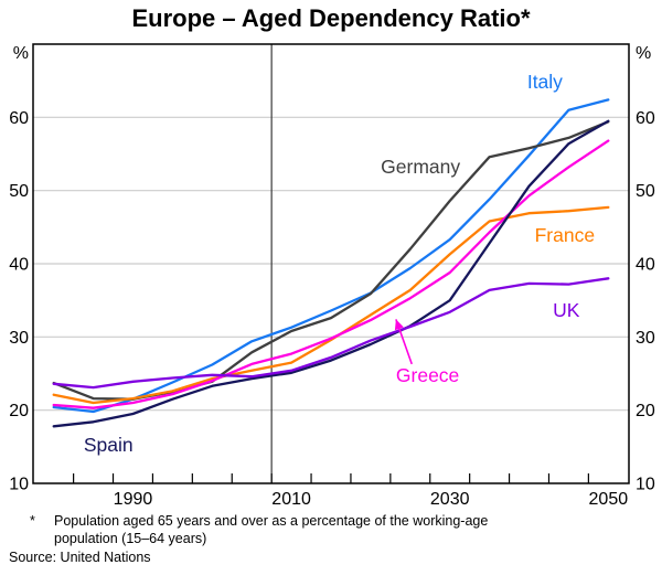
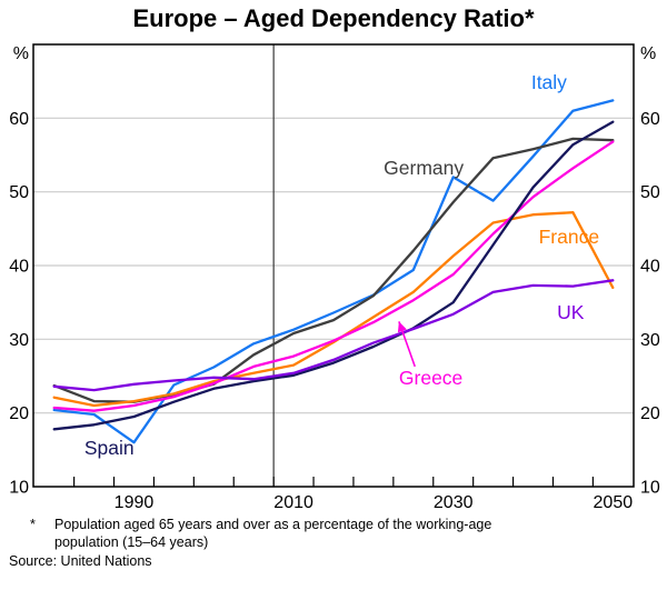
Italy/1990: 22 -> 16
Italy/2030: 43 -> 52
Germany/2050: 59 -> 57
France/2050: 48 -> 37
